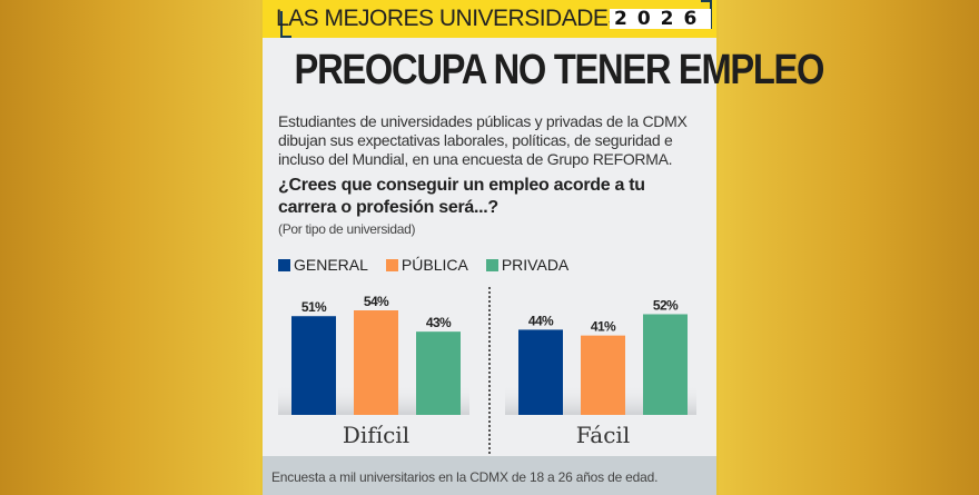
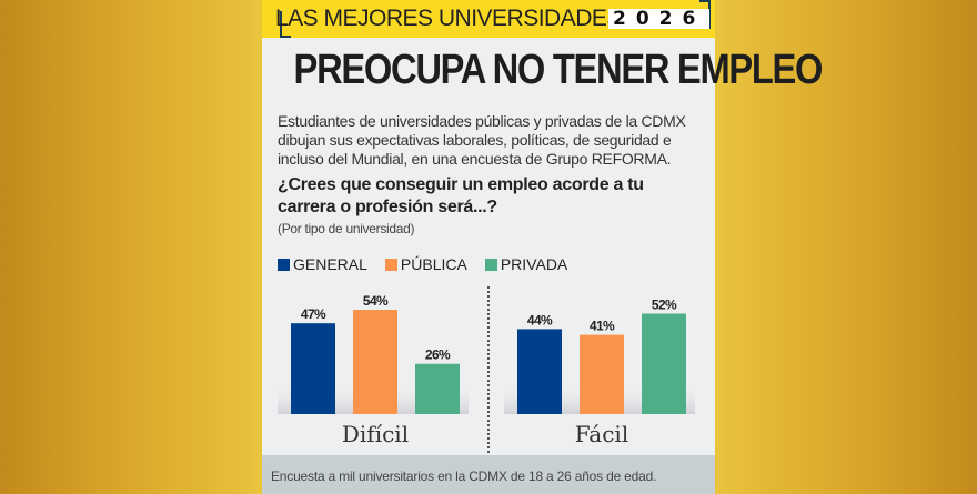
GENERAL/Difícil: 51% -> 47%
PRIVADA/Difícil: 43% -> 26%
